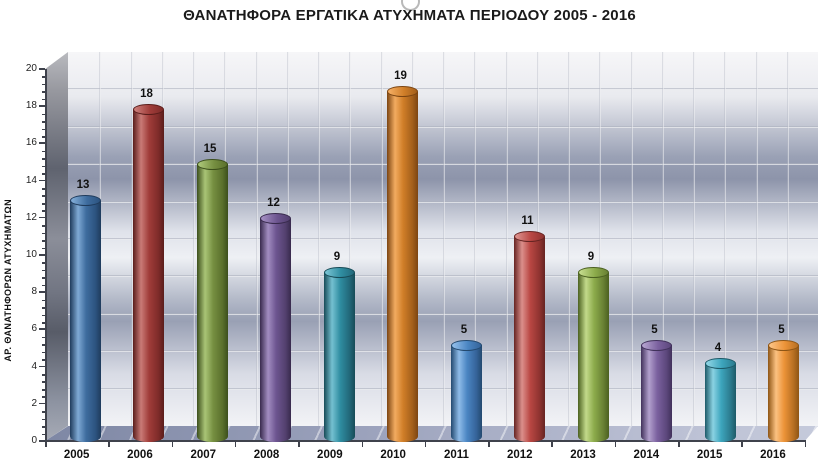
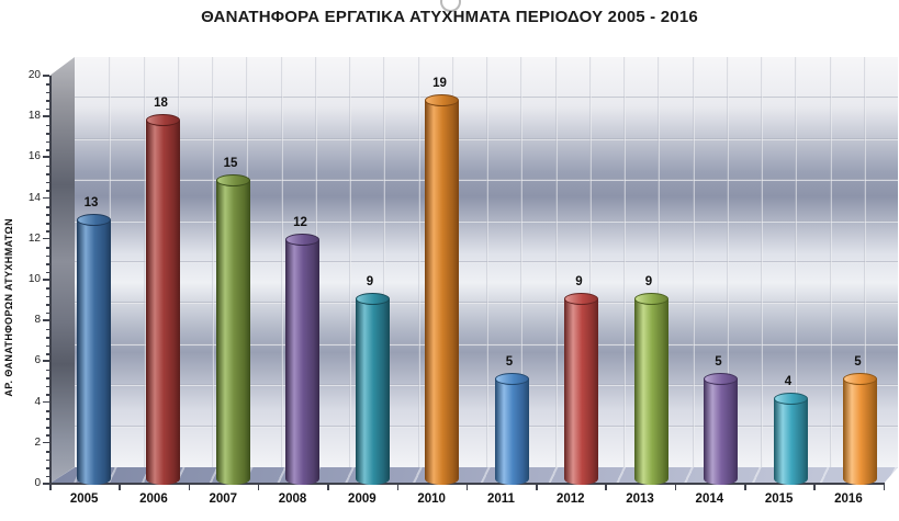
2012: 11 -> 9
